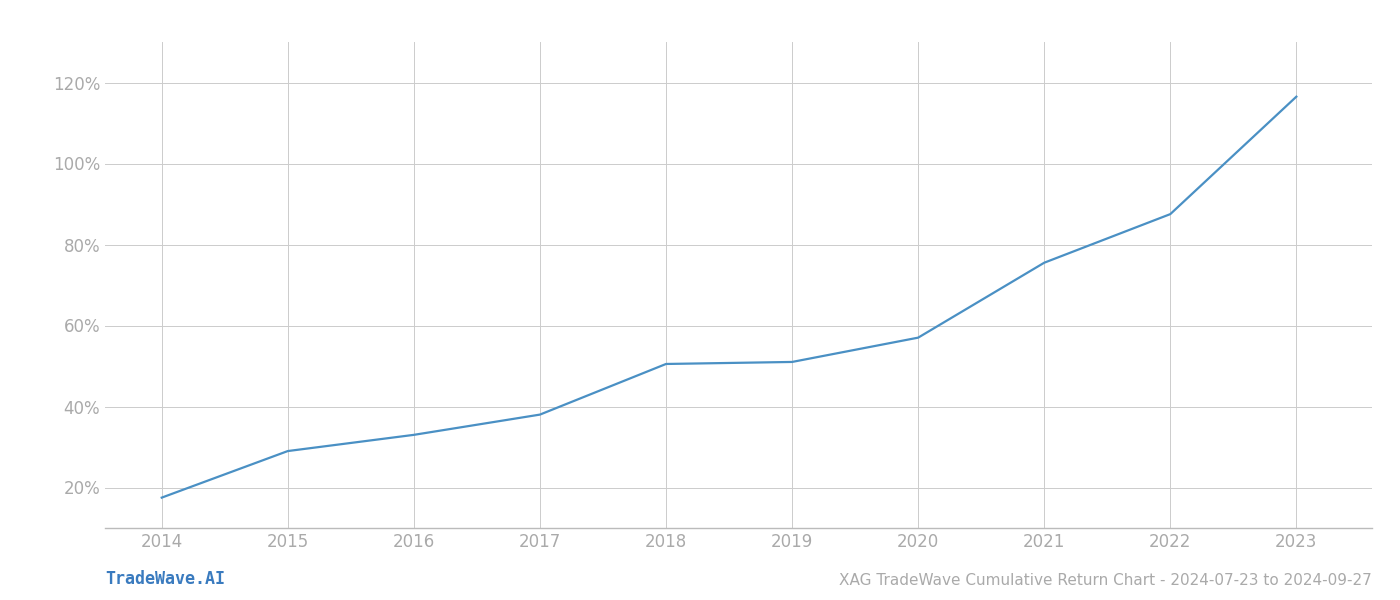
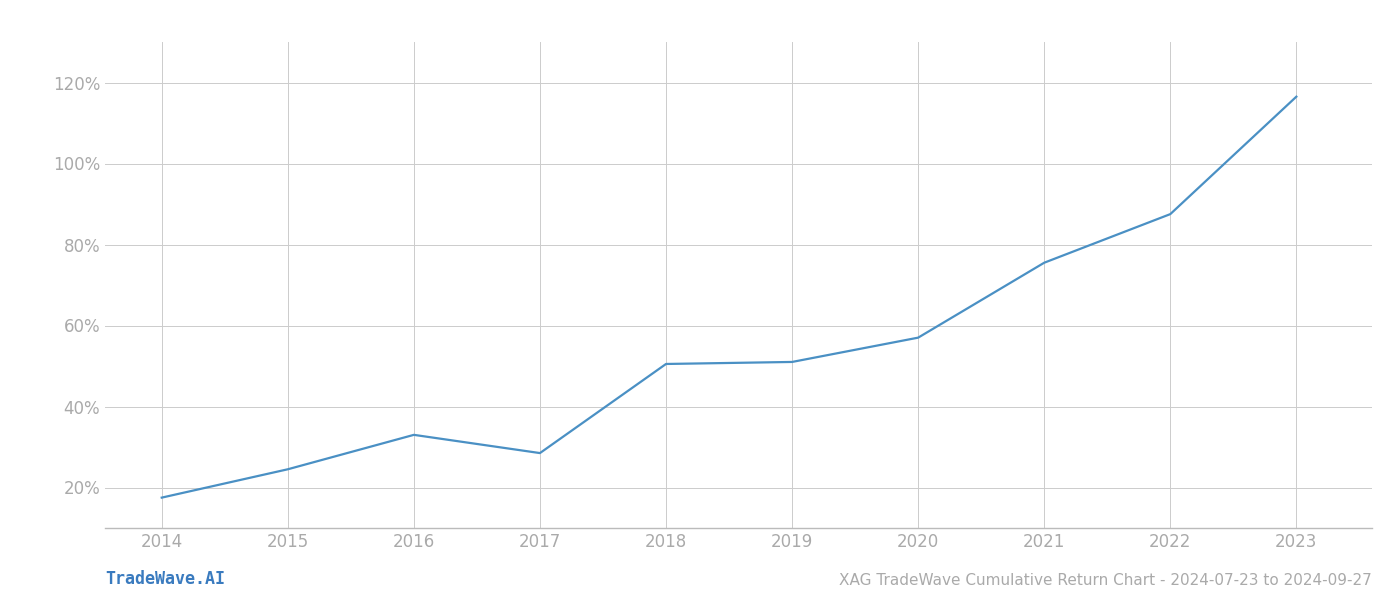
2015: 29.0% -> 24.5%
2017: 38.0% -> 28.5%
